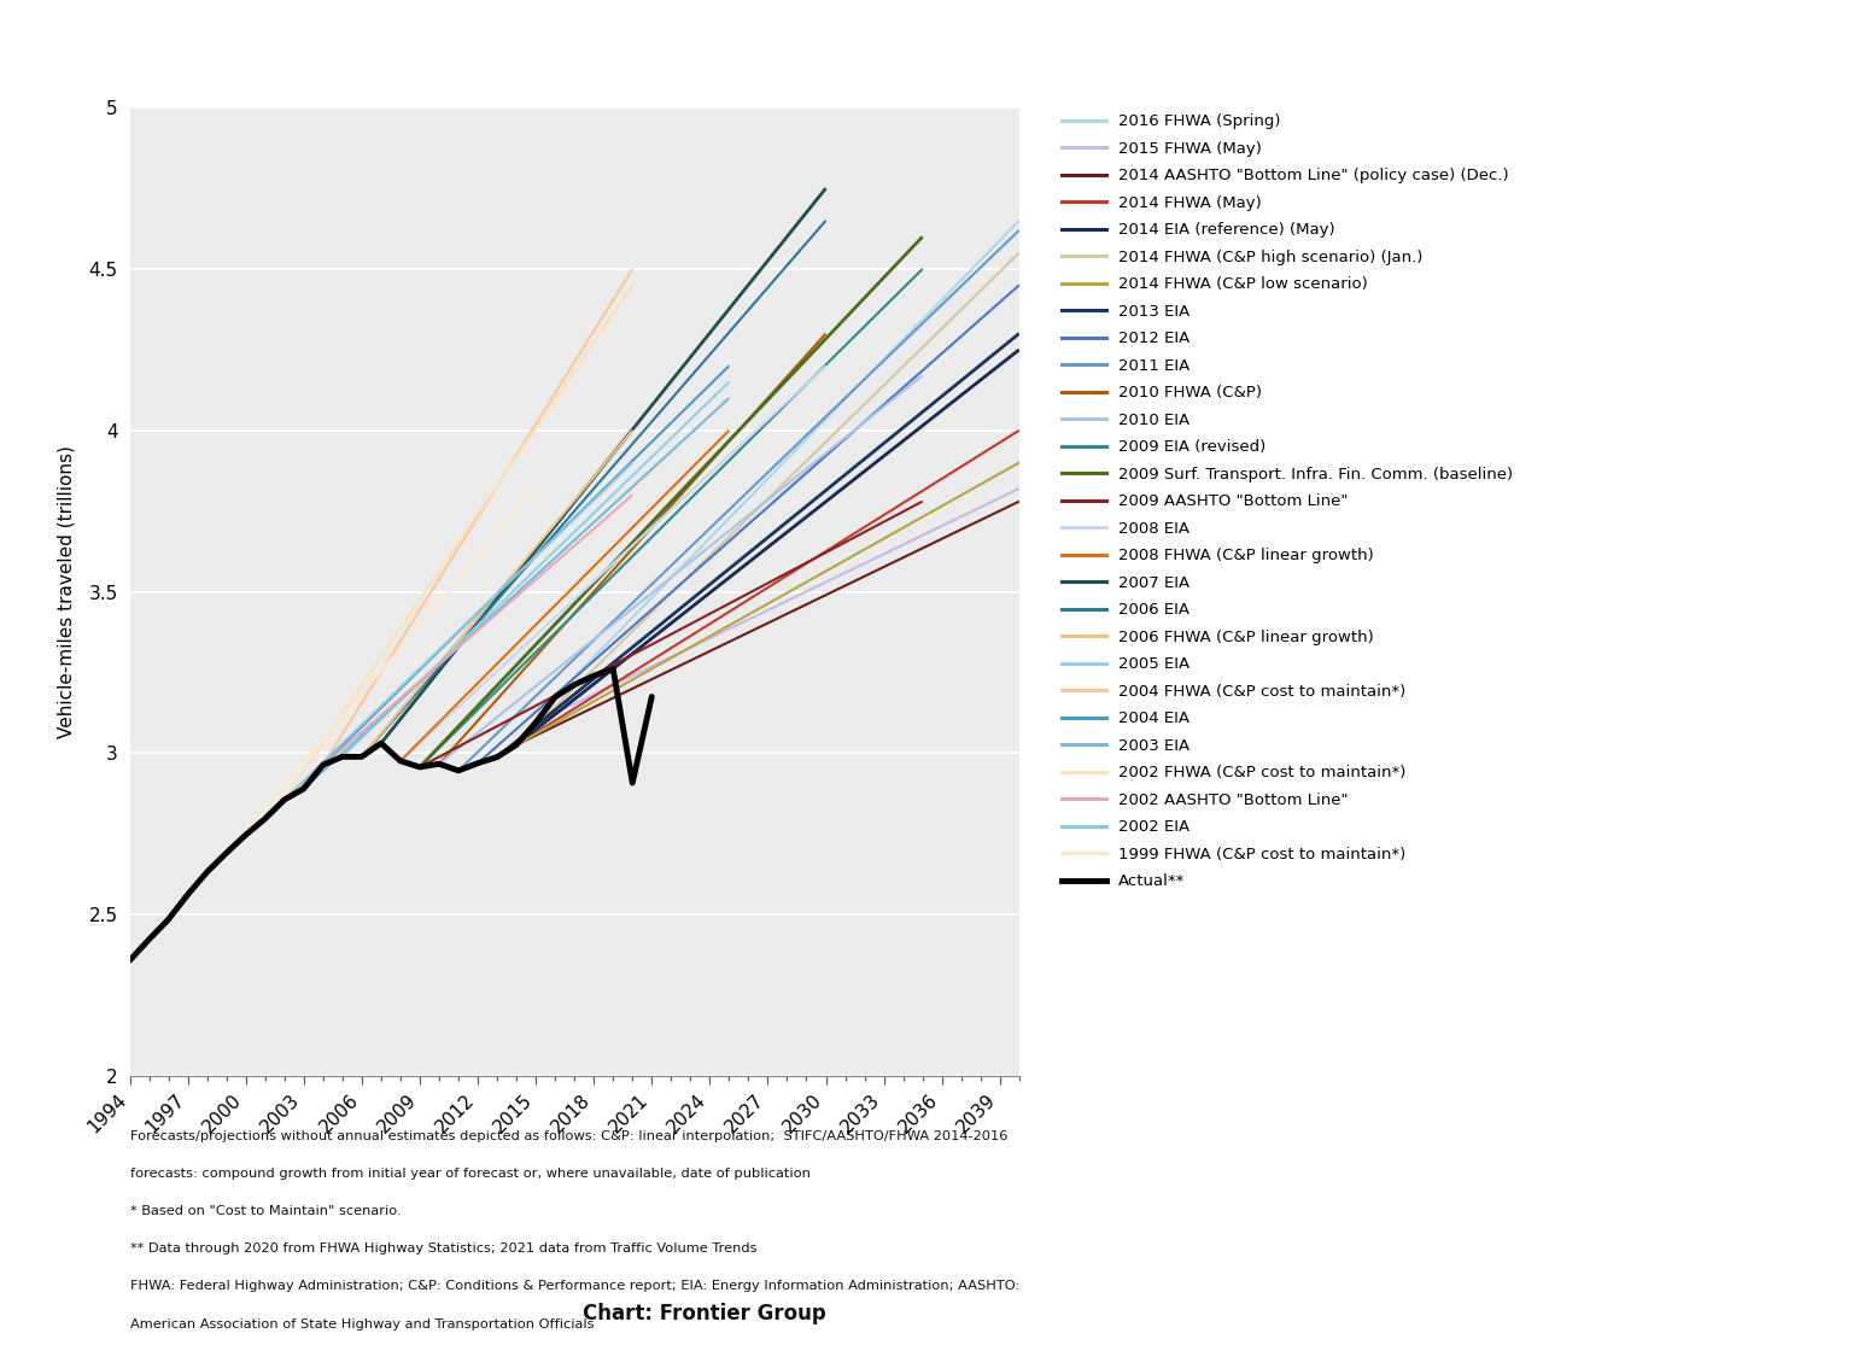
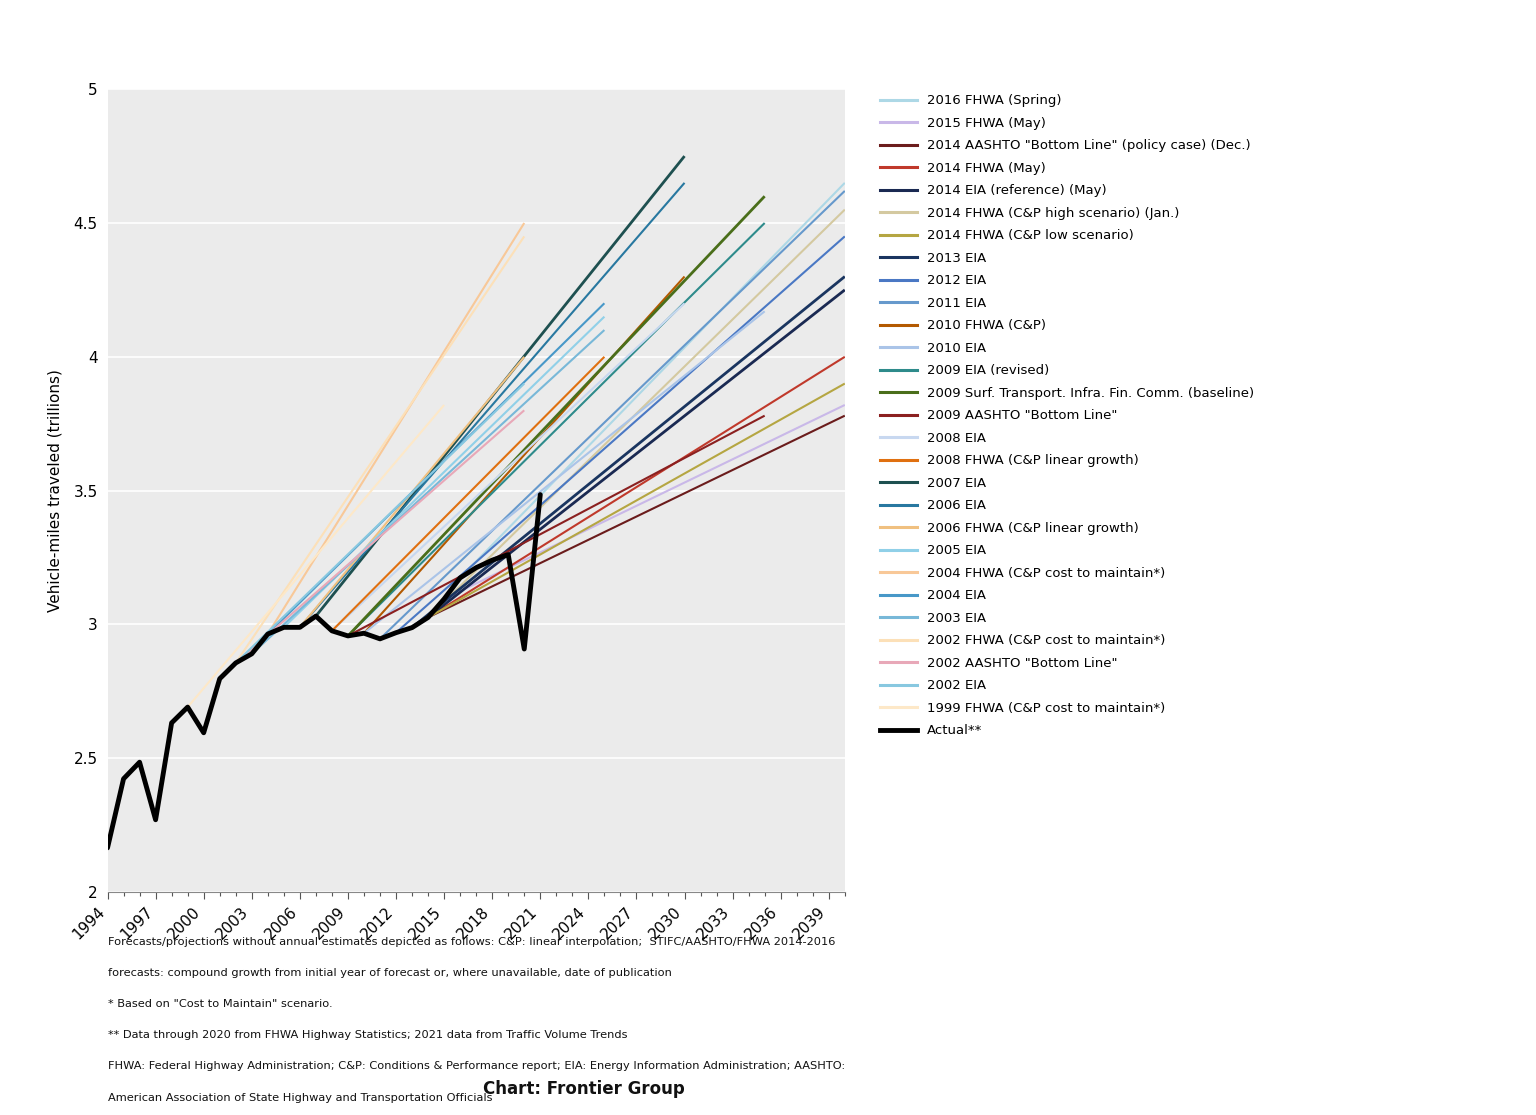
1994: 2.358 -> 2.165
1997: 2.562 -> 2.270
2000: 2.747 -> 2.595
2021: 3.175 -> 3.485
